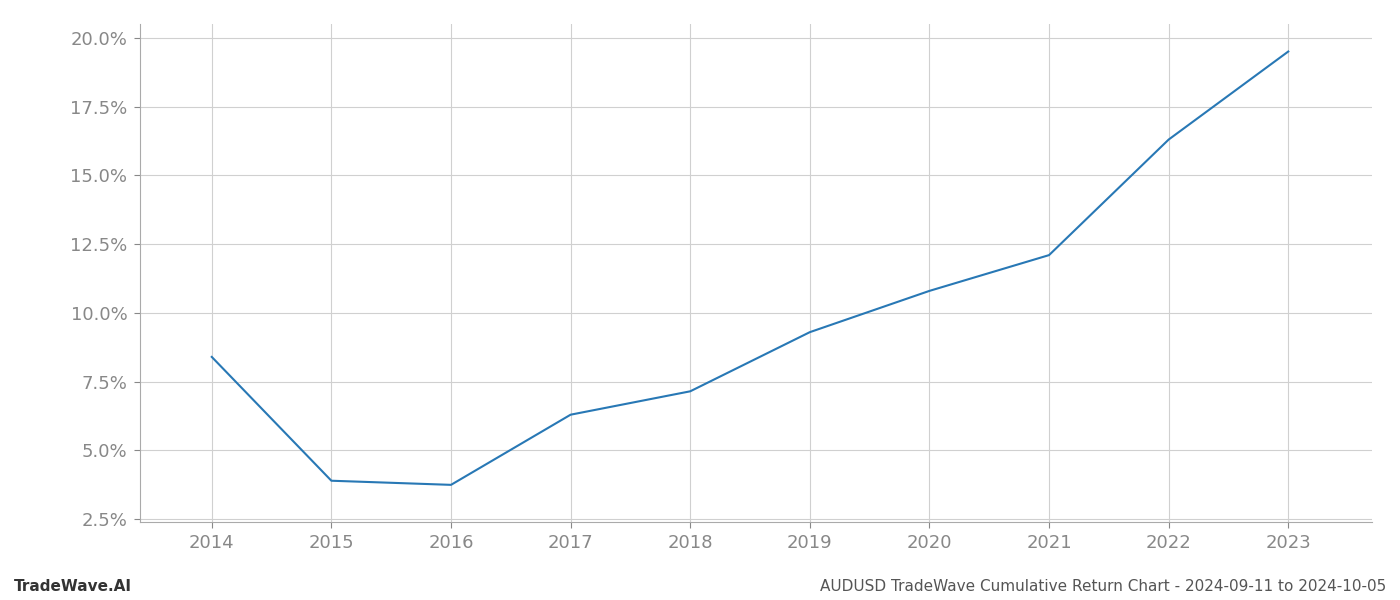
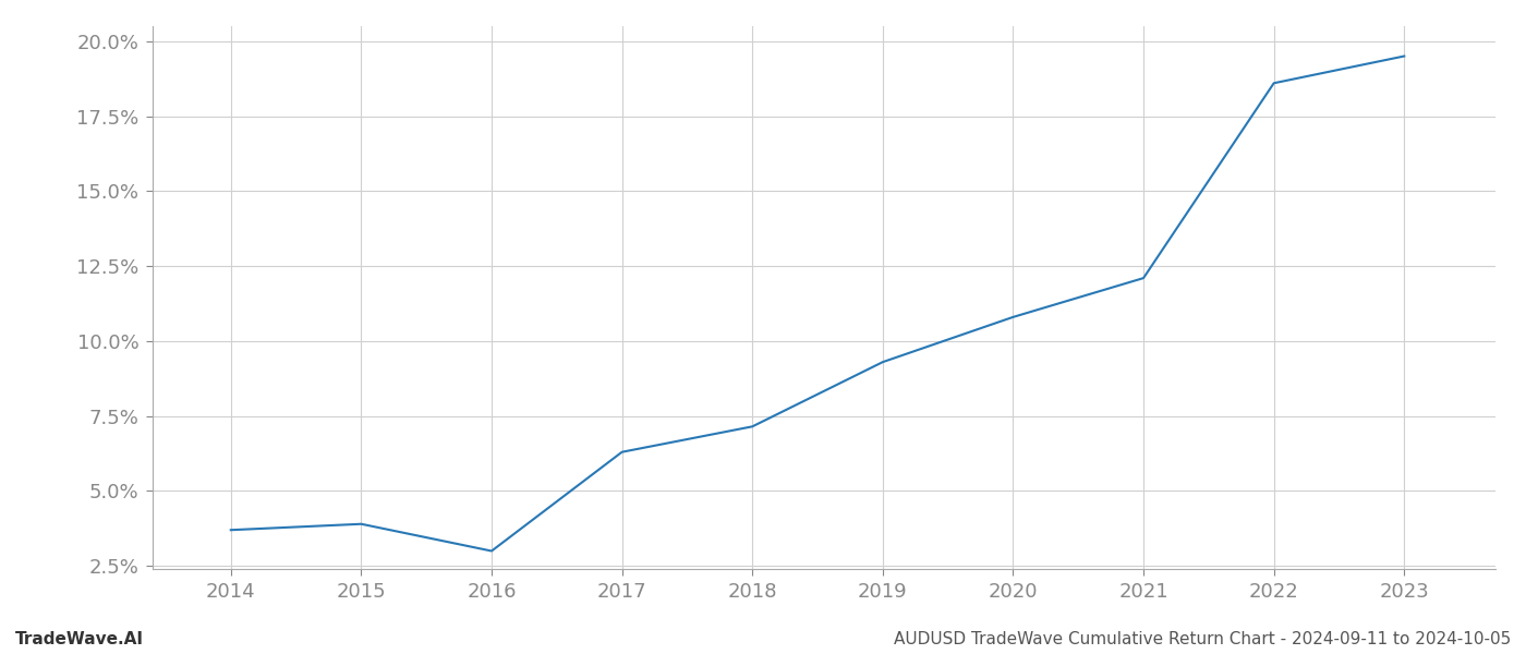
2014: 8.40% -> 3.70%
2016: 3.75% -> 3.00%
2022: 16.30% -> 18.60%
